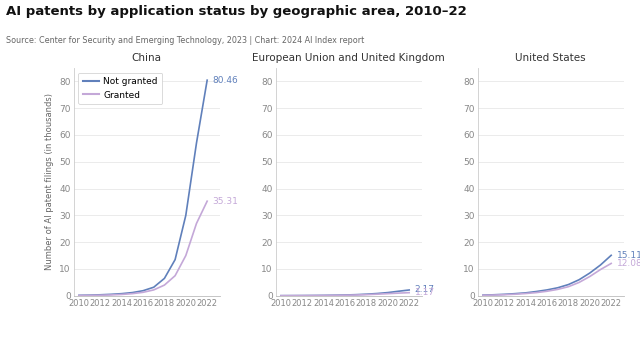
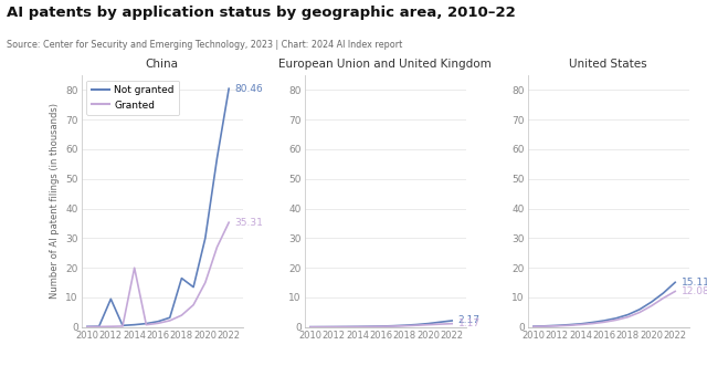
China/Not granted/2012: 0.4 -> 9.5
China/Granted/2014: 0.5 -> 20.0
China/Not granted/2018: 6.5 -> 16.5
